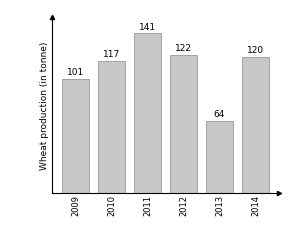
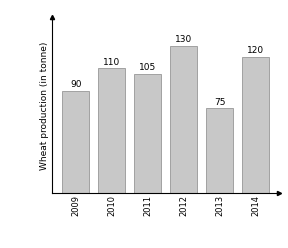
2009: 101 -> 90
2010: 117 -> 110
2011: 141 -> 105
2012: 122 -> 130
2013: 64 -> 75
